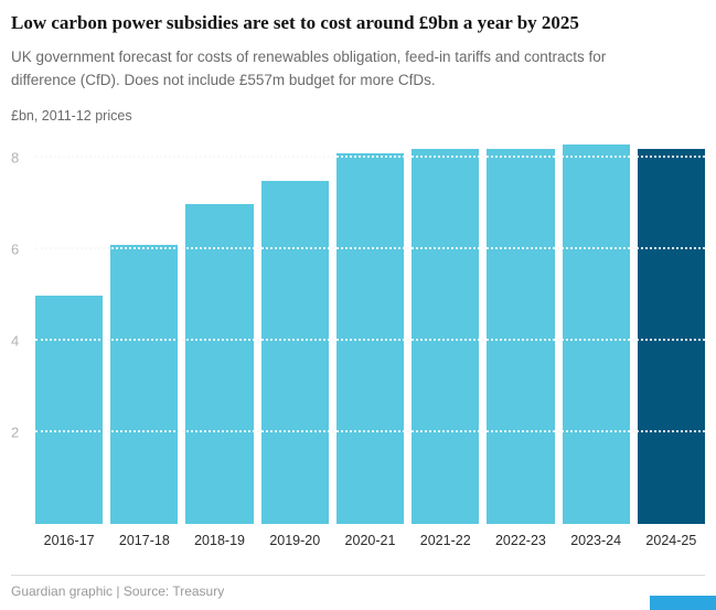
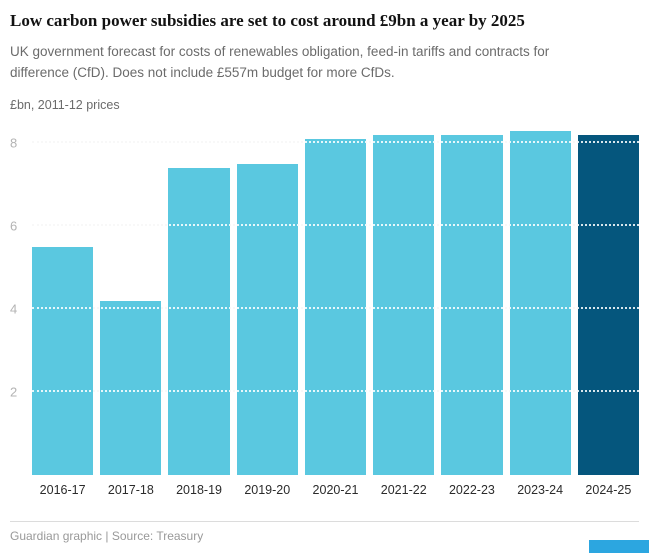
2016-17: 5.0 -> 5.5
2017-18: 6.1 -> 4.2
2018-19: 7.0 -> 7.4
